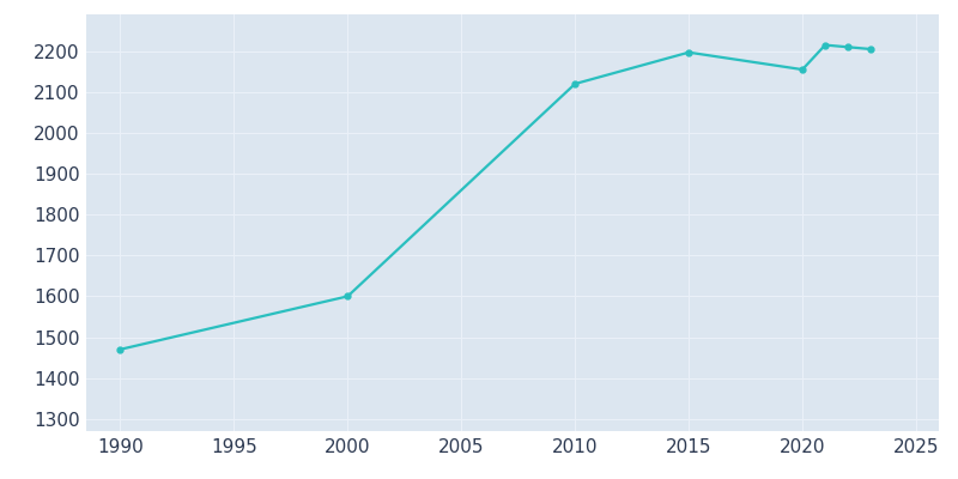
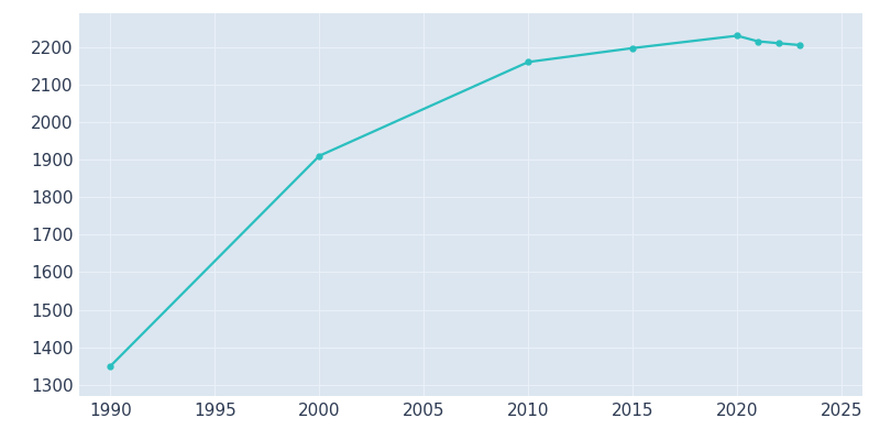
1990: 1470 -> 1350
2000: 1600 -> 1910
2010: 2120 -> 2160
2020: 2155 -> 2230
